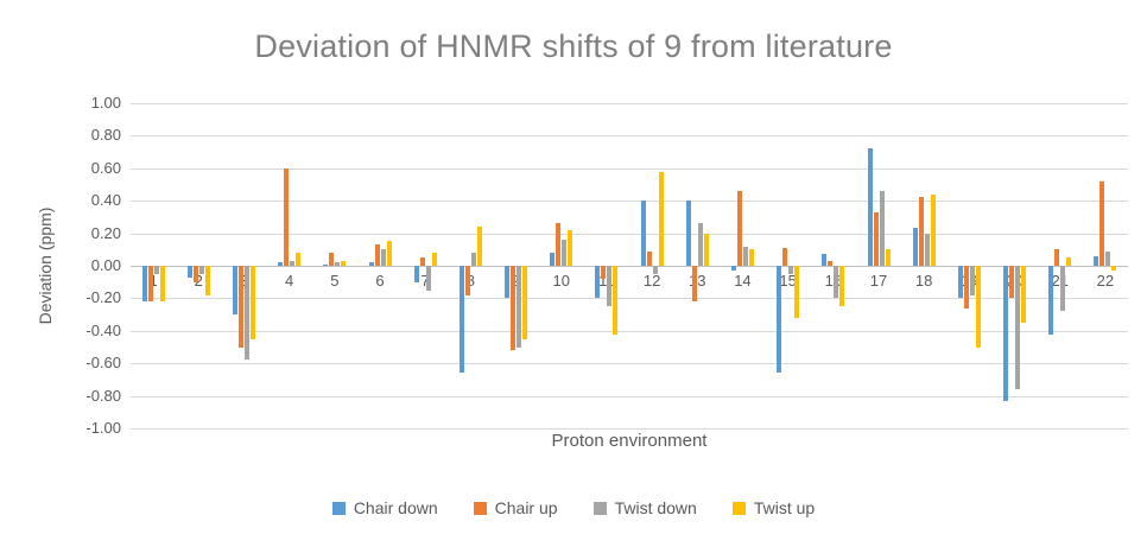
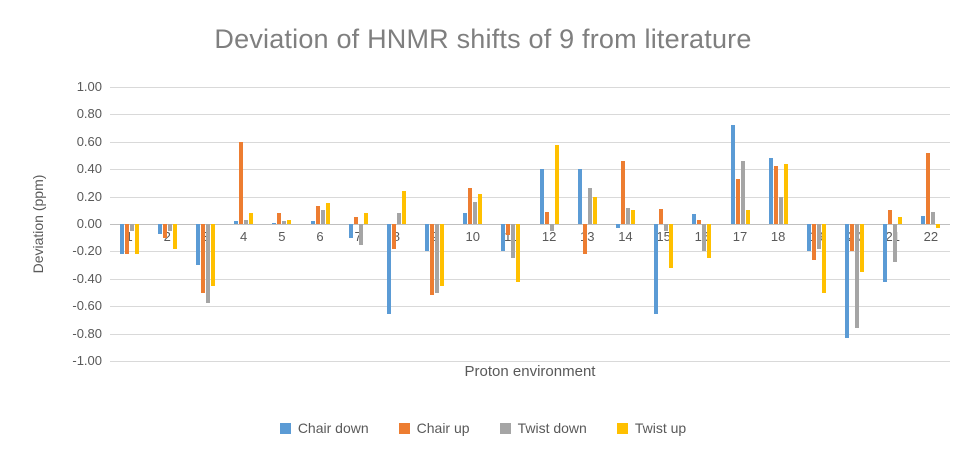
Chair down/18: 0.23 -> 0.48
